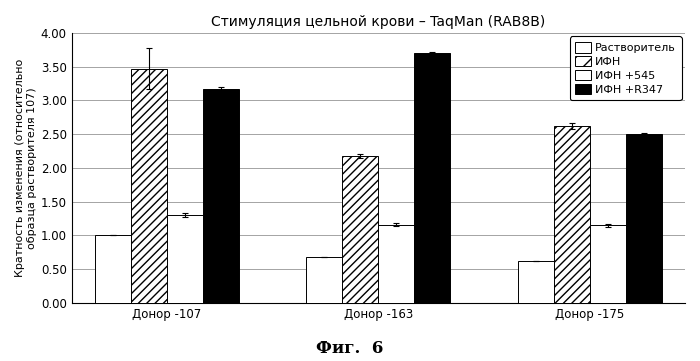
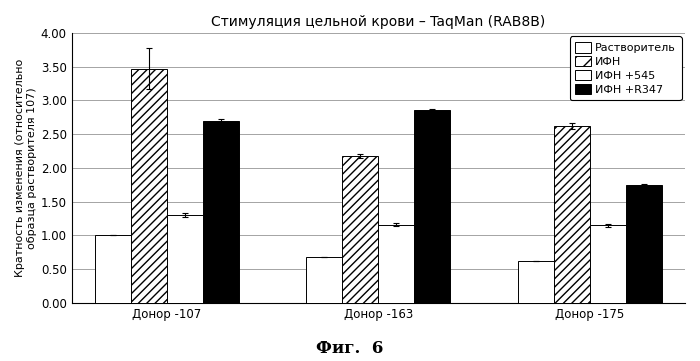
ИФН +R347/Донор -107: 3.17 -> 2.70
ИФН +R347/Донор -163: 3.70 -> 2.86
ИФН +R347/Донор -175: 2.50 -> 1.74
